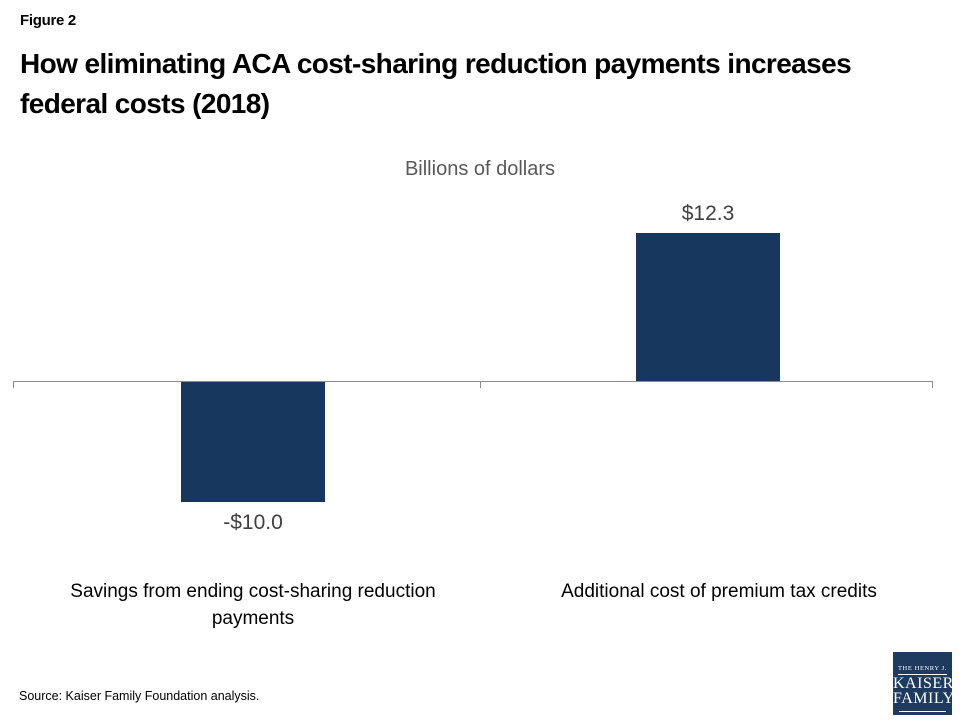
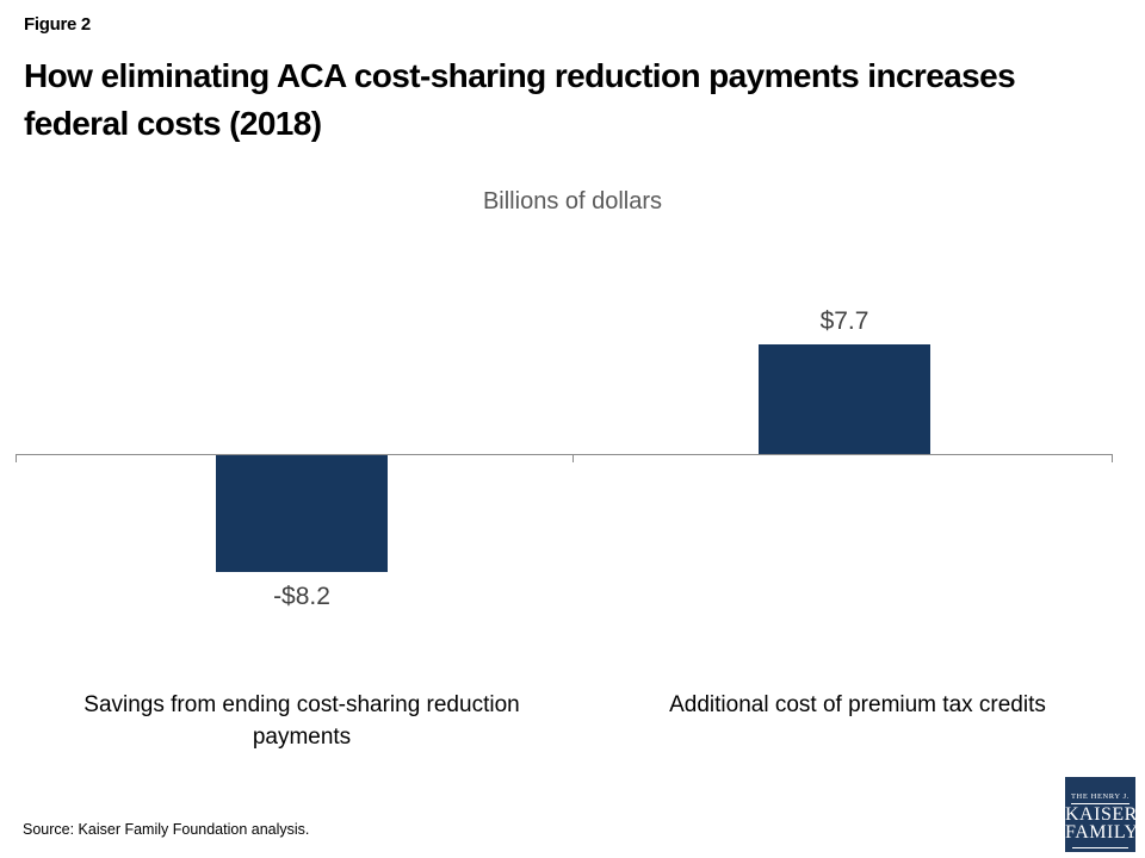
Savings from ending cost-sharing reduction payments: -$10.0 -> -$8.2
Additional cost of premium tax credits: $12.3 -> $7.7
